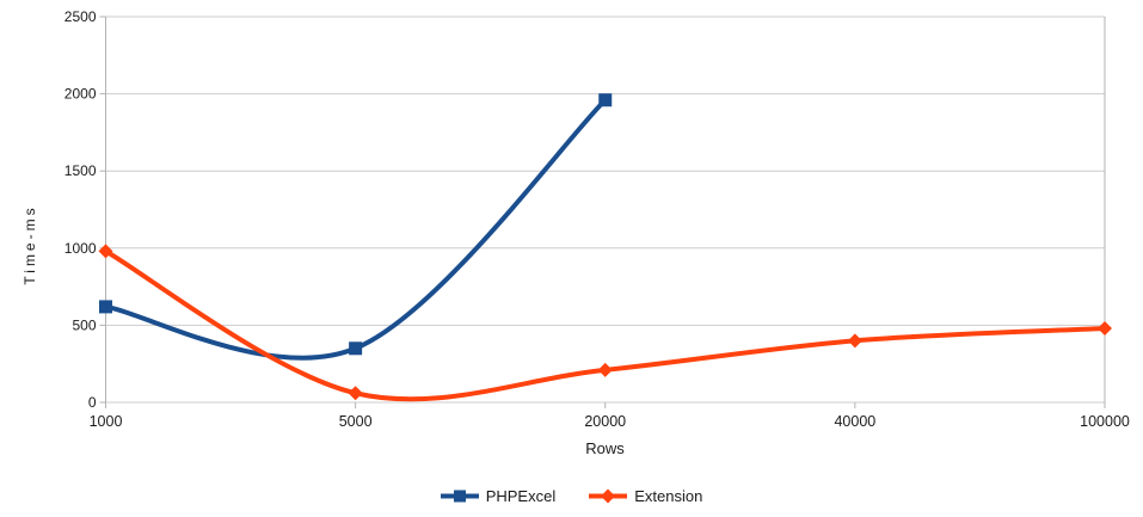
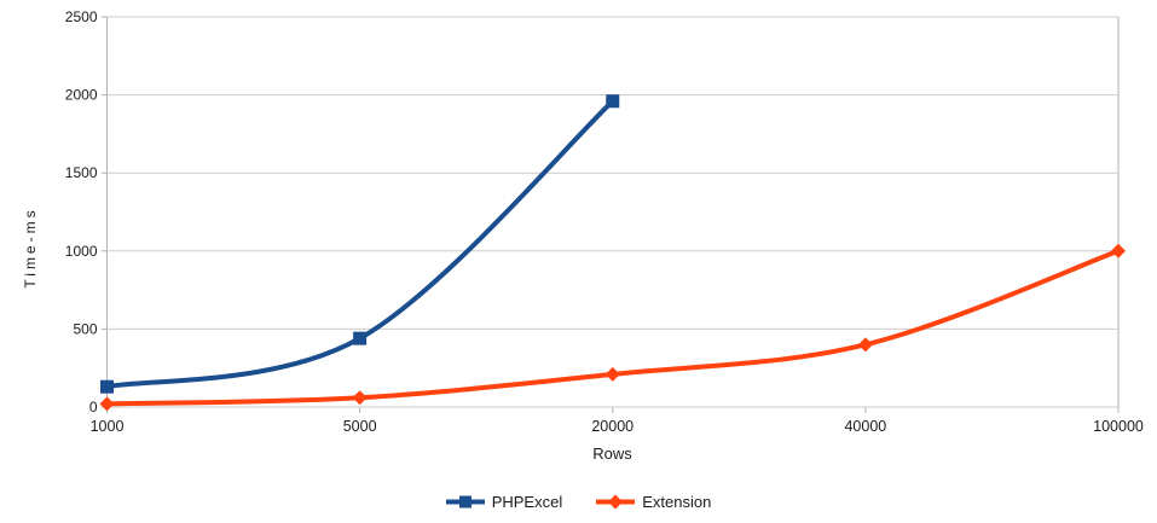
PHPExcel/1000: 620 -> 130
Extension/1000: 980 -> 20
PHPExcel/5000: 350 -> 440
Extension/100000: 480 -> 1000
